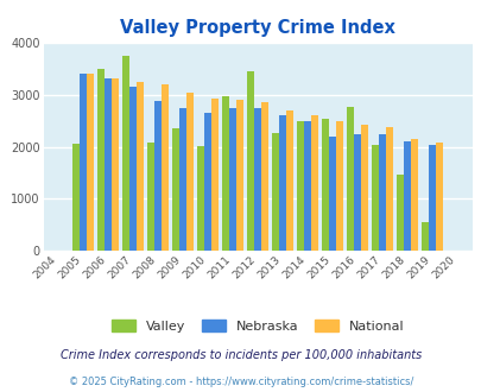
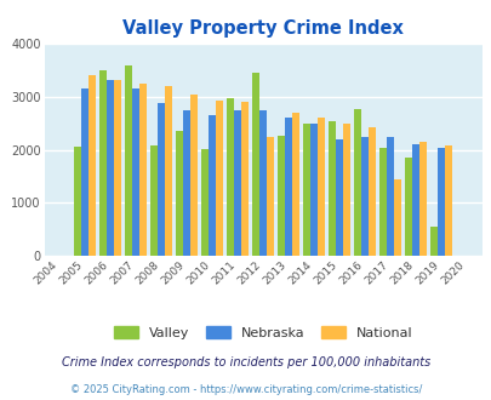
Nebraska/2005: 3420 -> 3150
Valley/2007: 3760 -> 3600
National/2012: 2860 -> 2250
National/2017: 2380 -> 1450
Valley/2018: 1470 -> 1850
